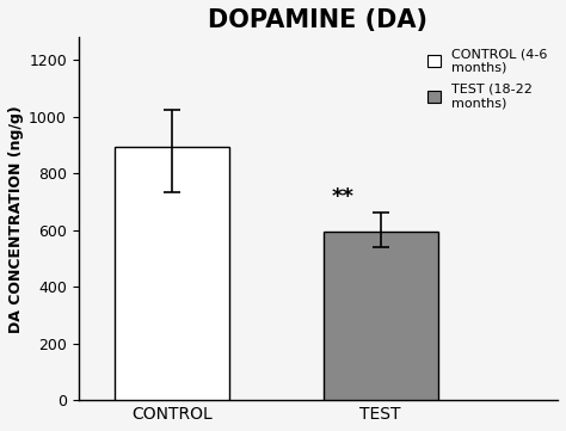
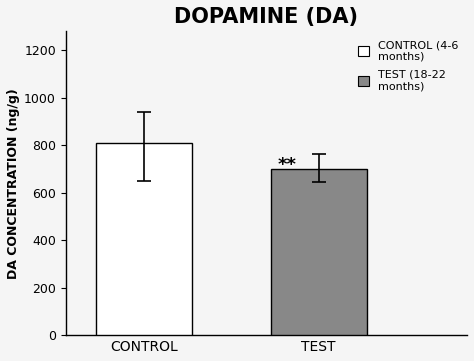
CONTROL: 895 -> 810
TEST: 595 -> 700
